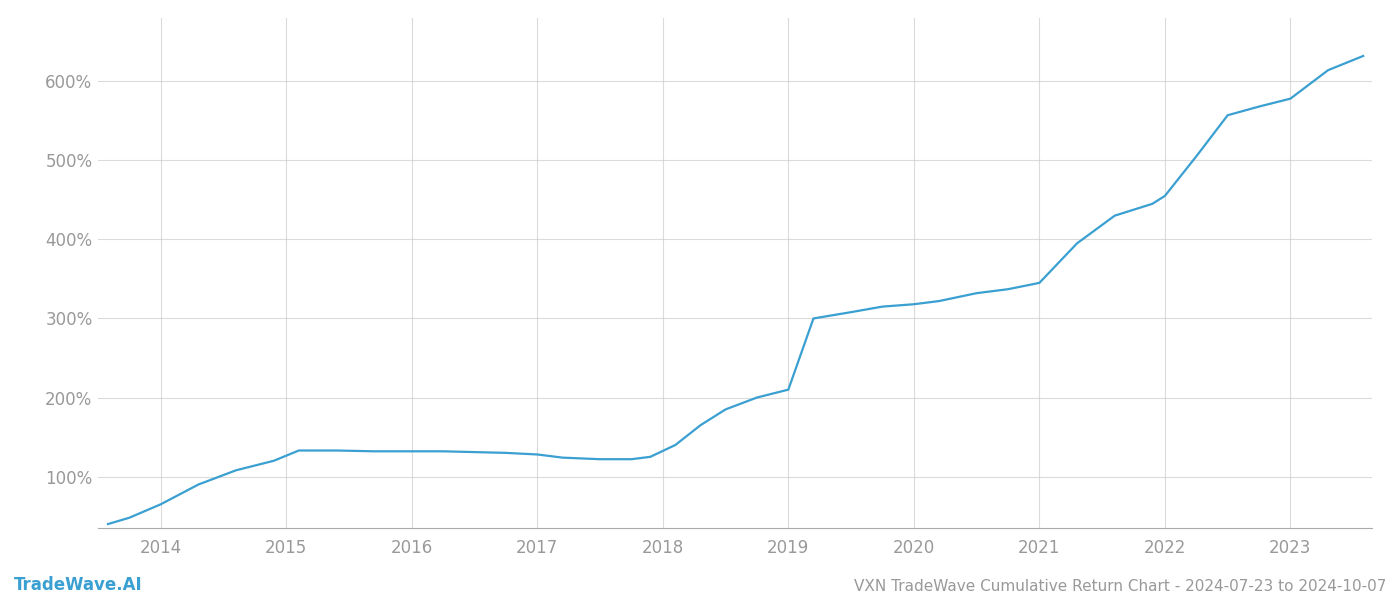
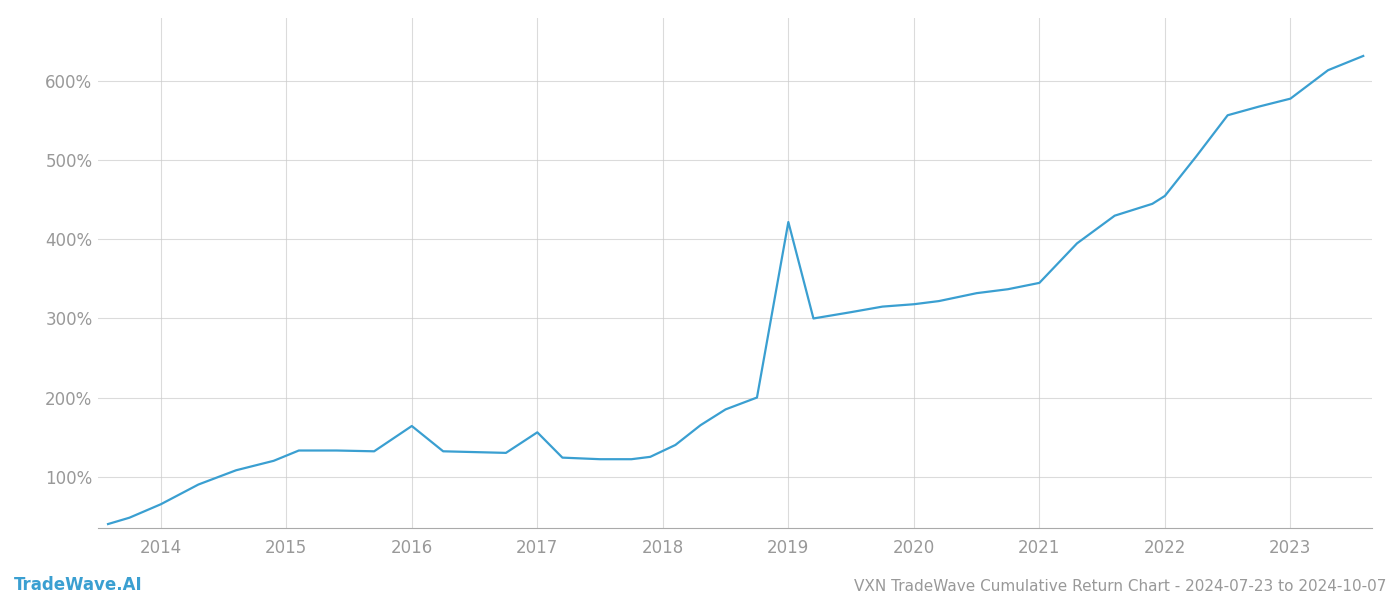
2016: 132% -> 164%
2017: 128% -> 156%
2019: 210% -> 422%
